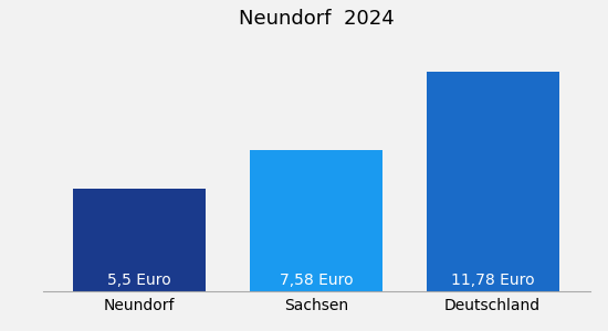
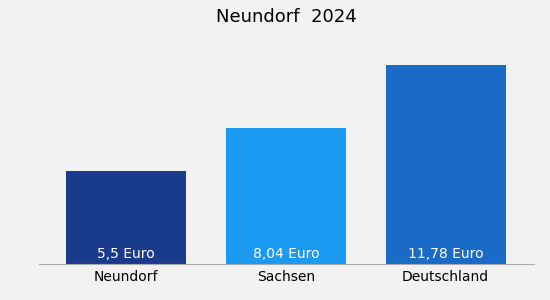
Sachsen: 7,58 -> 8,04
